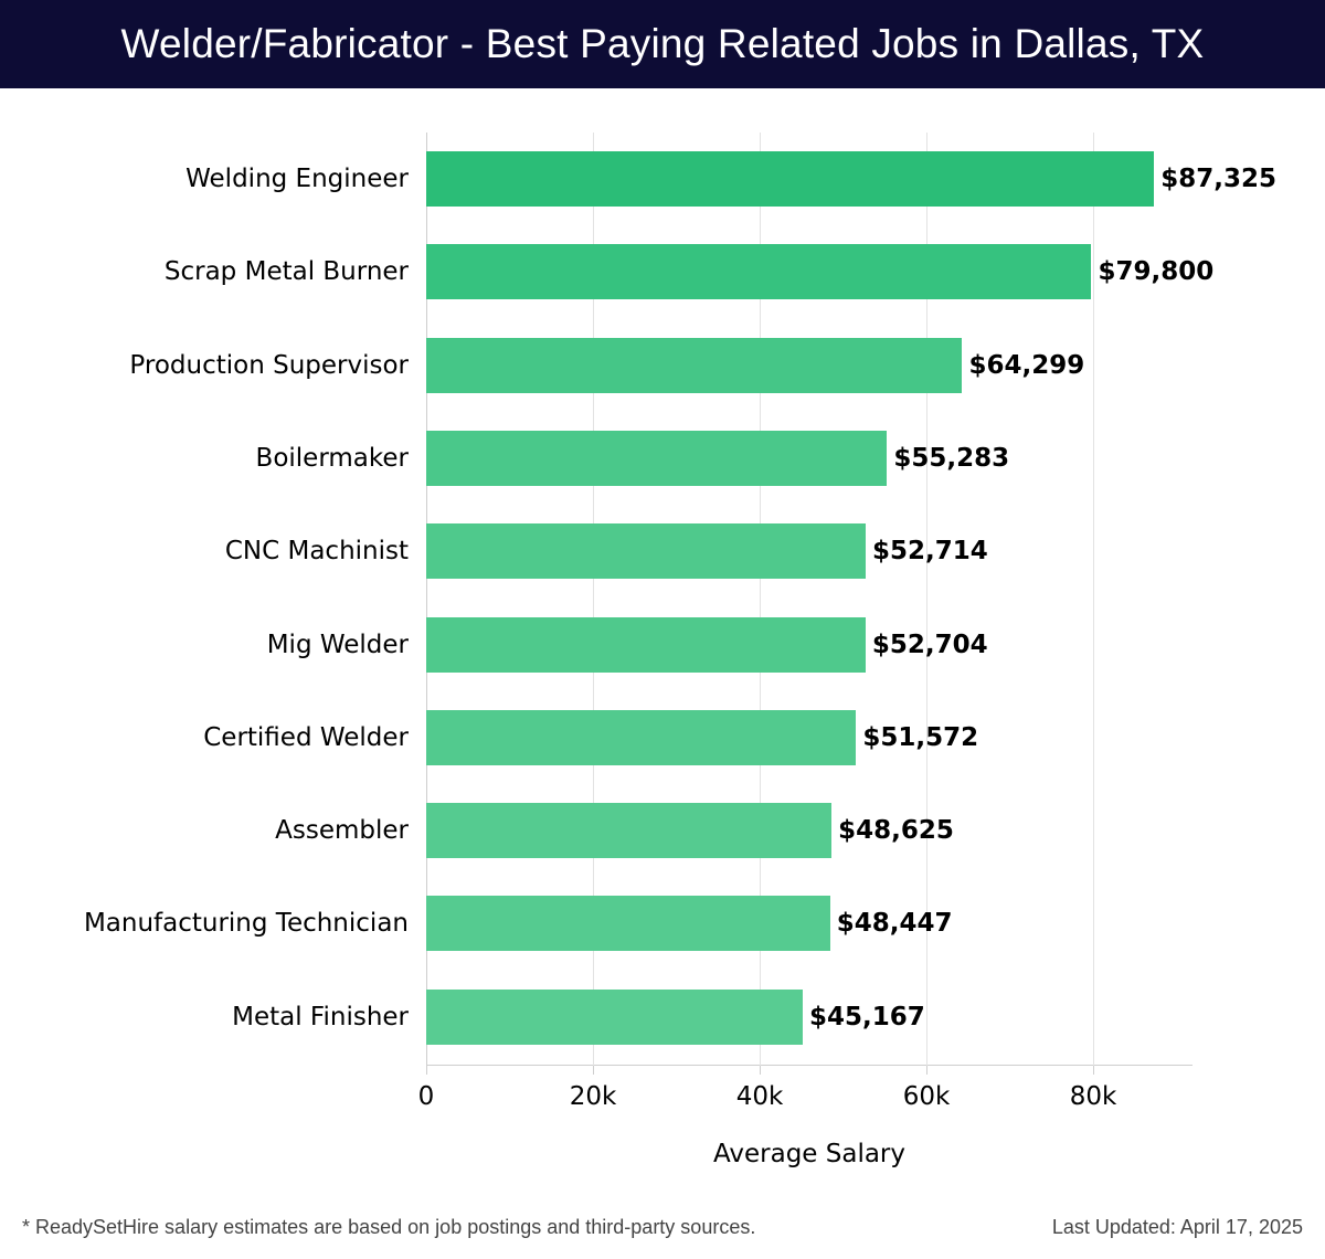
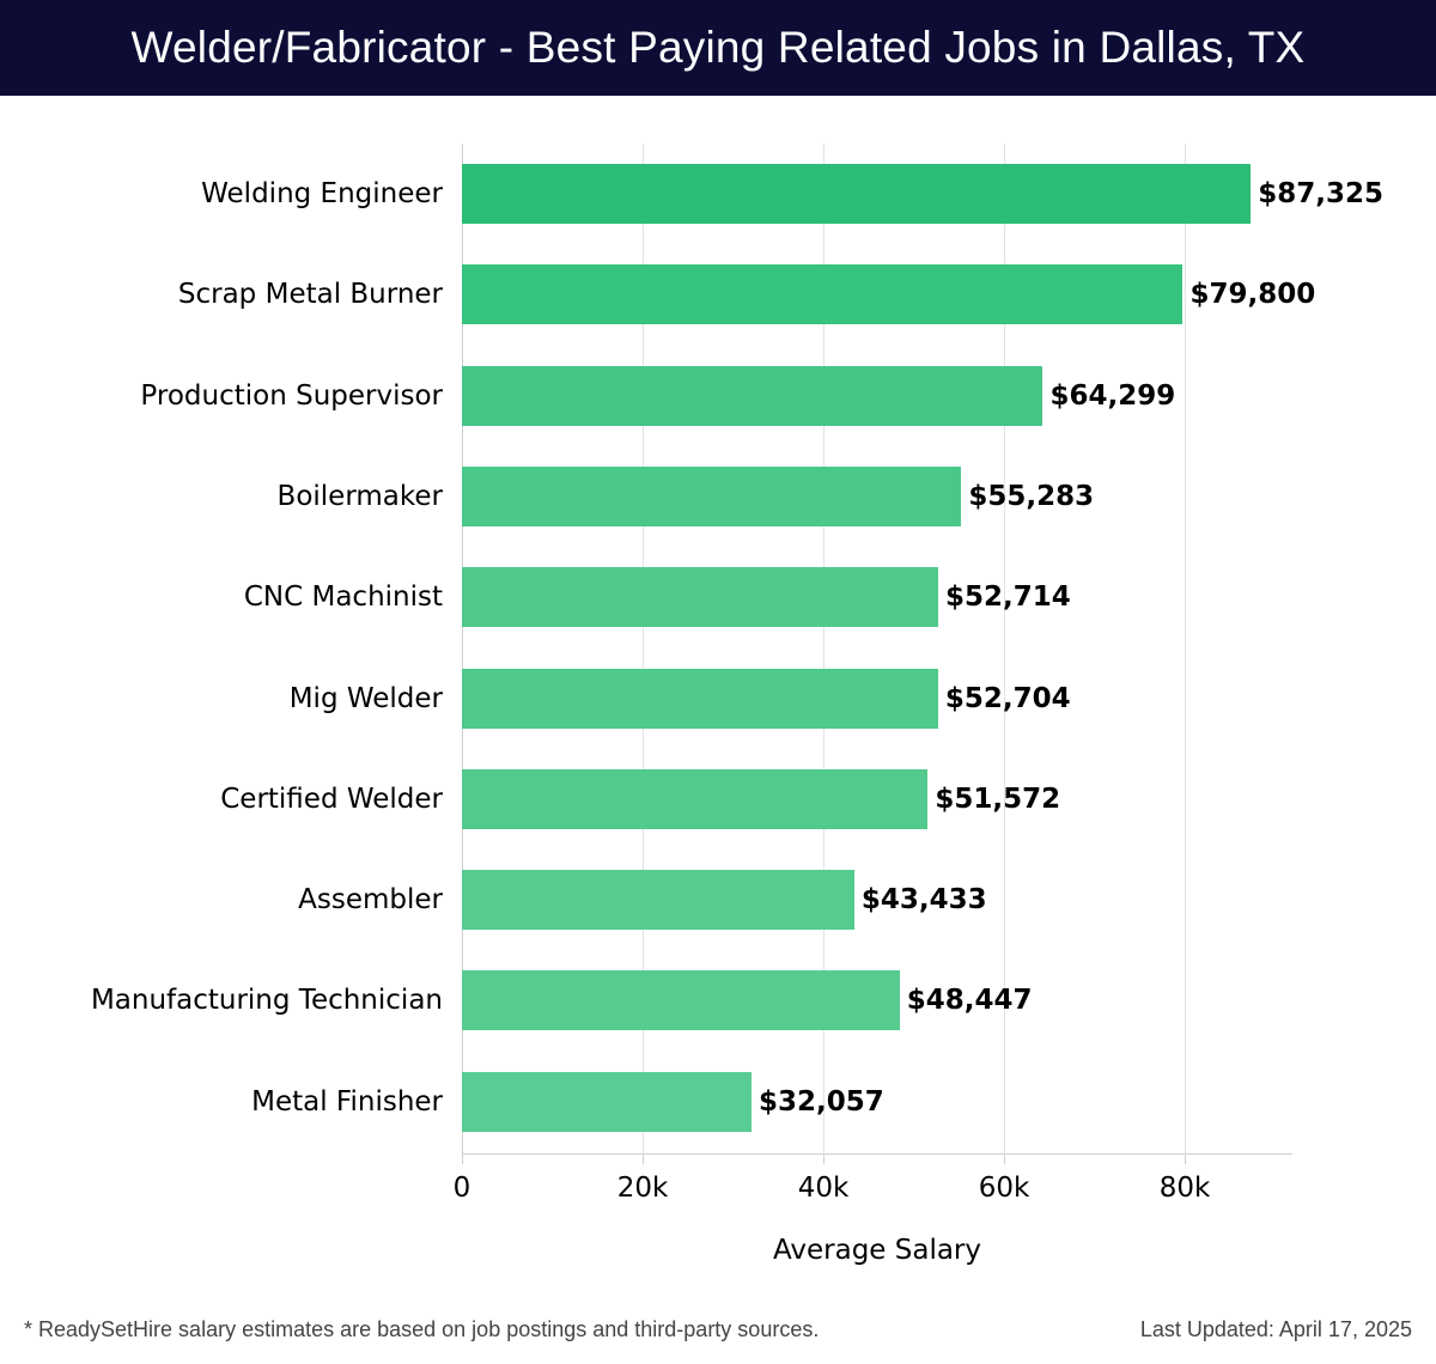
Assembler: $48,625 -> $43,433
Metal Finisher: $45,167 -> $32,057
